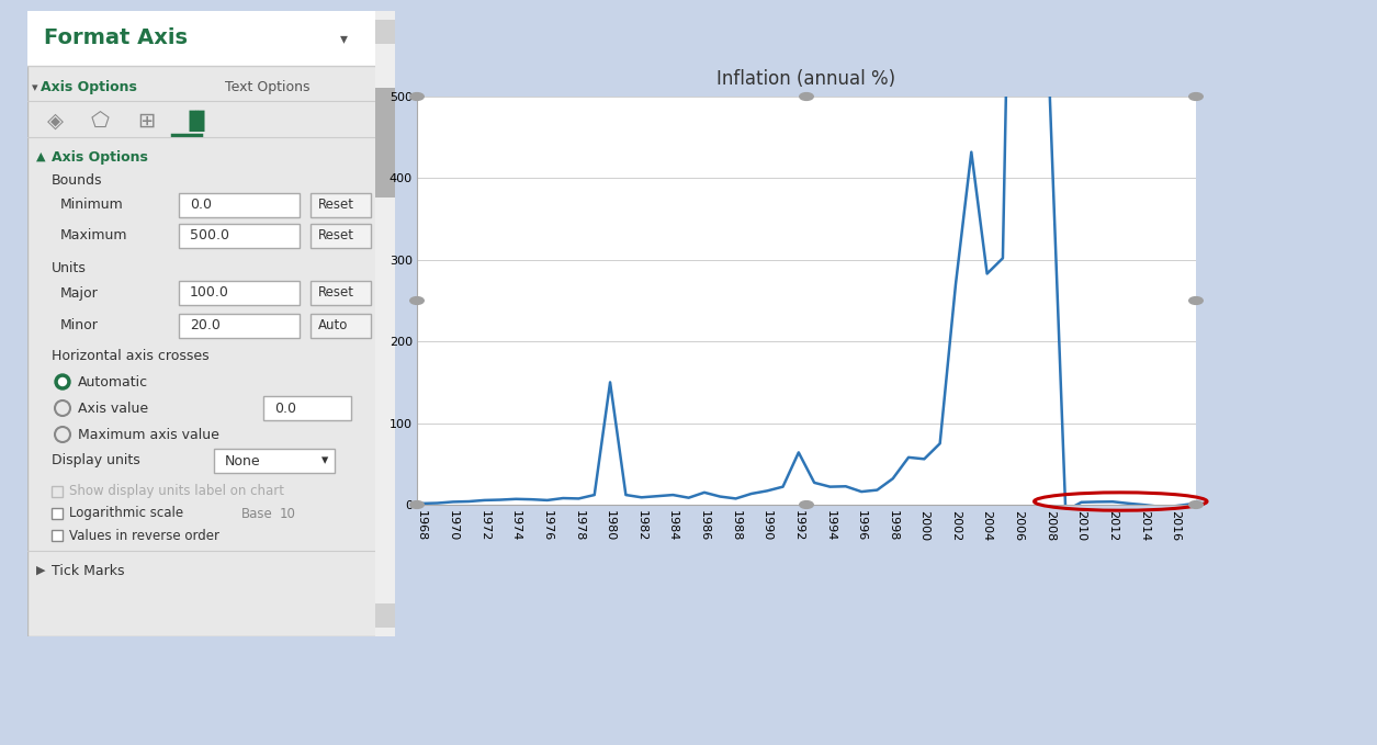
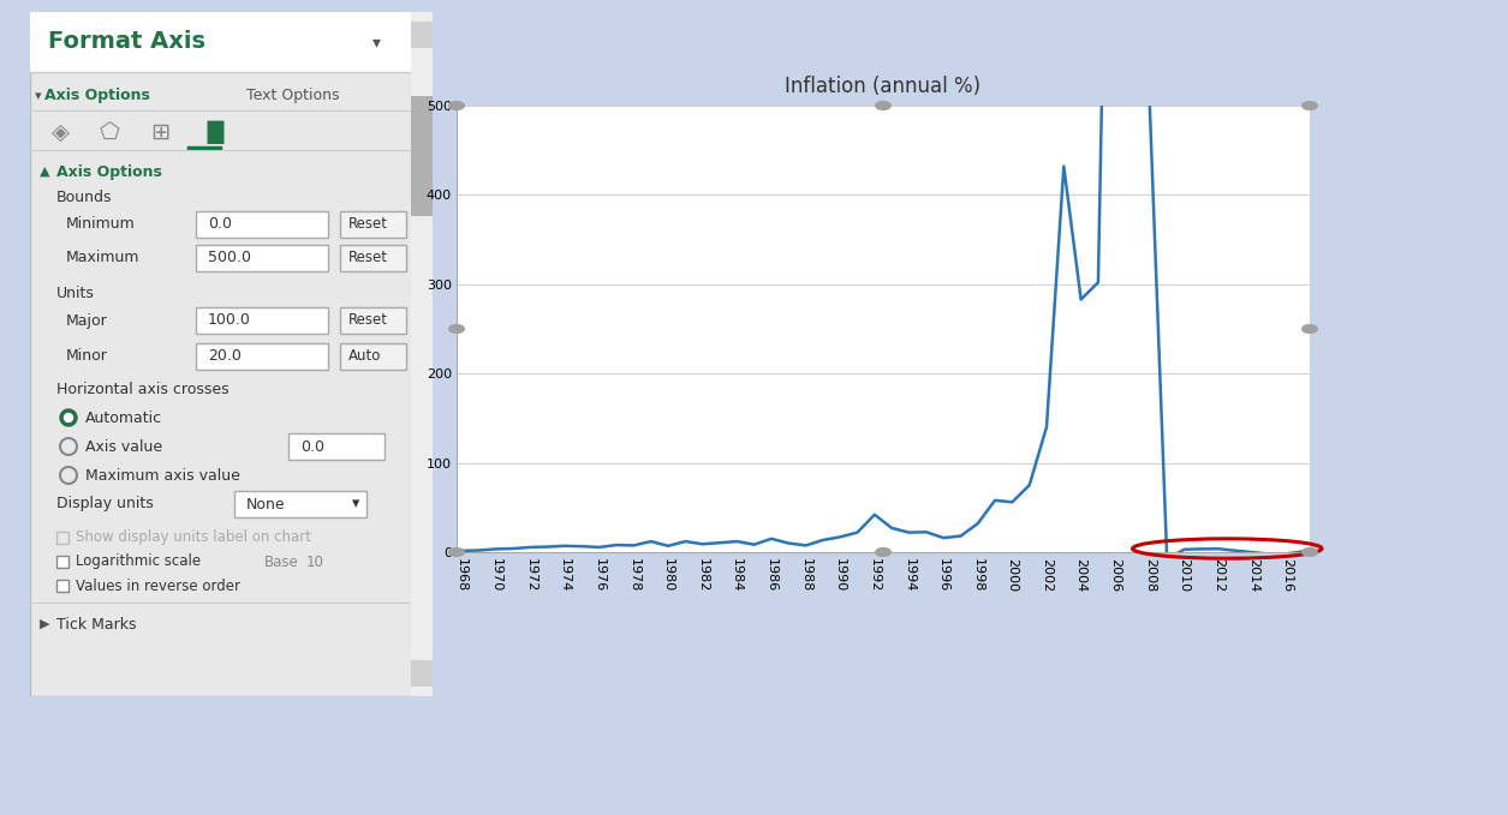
1980: 150 -> 7
1992: 64 -> 42
2002: 270 -> 140
